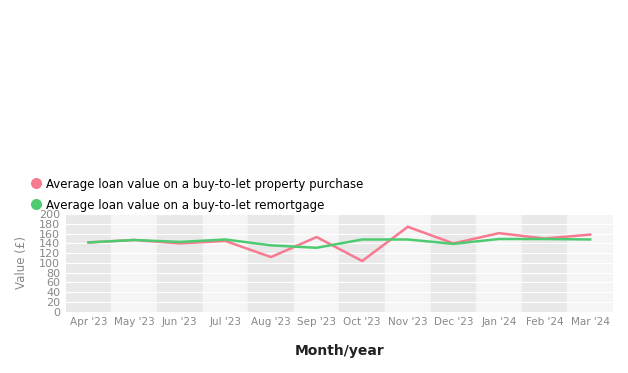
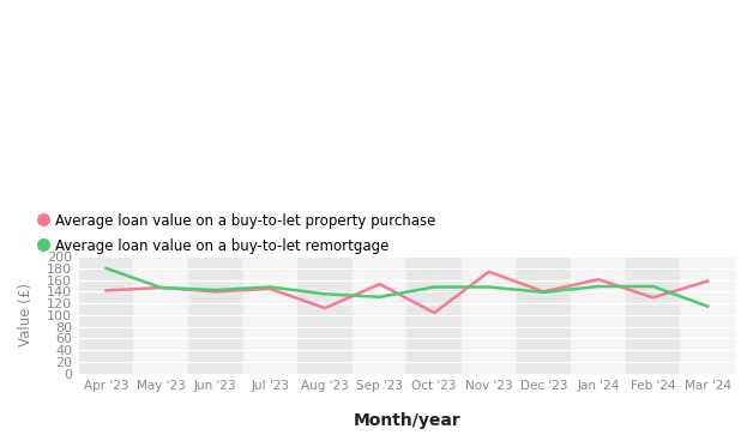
Average loan value on a buy-to-let remortgage/Apr '23: 142 -> 180
Average loan value on a buy-to-let property purchase/Feb '24: 150 -> 130
Average loan value on a buy-to-let remortgage/Mar '24: 148 -> 115
